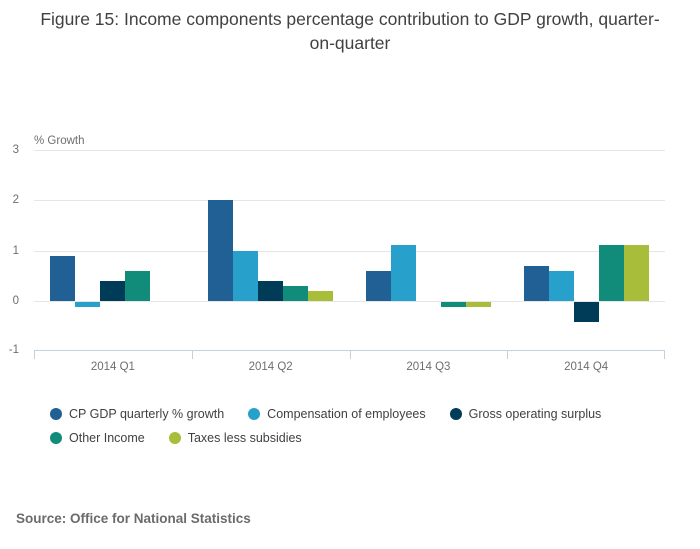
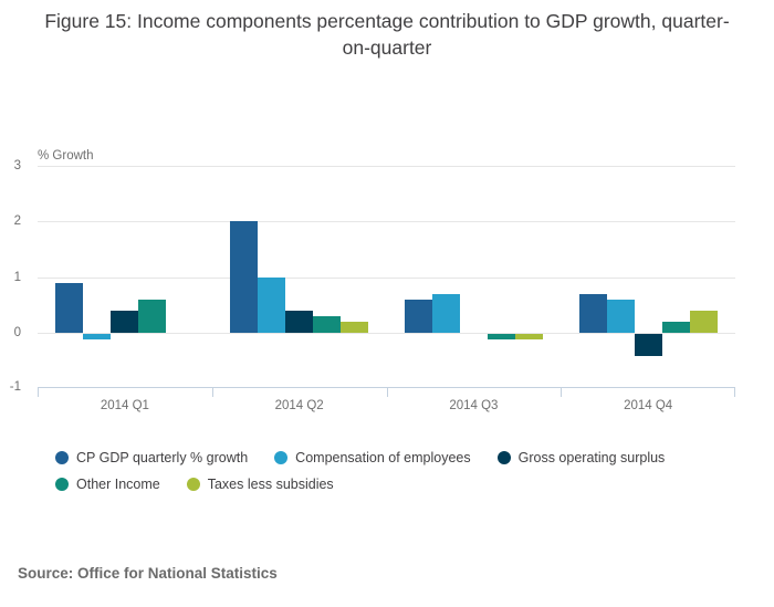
Compensation of employees/2014 Q3: 1.1 -> 0.7
Other Income/2014 Q4: 1.1 -> 0.2
Taxes less subsidies/2014 Q4: 1.1 -> 0.4
